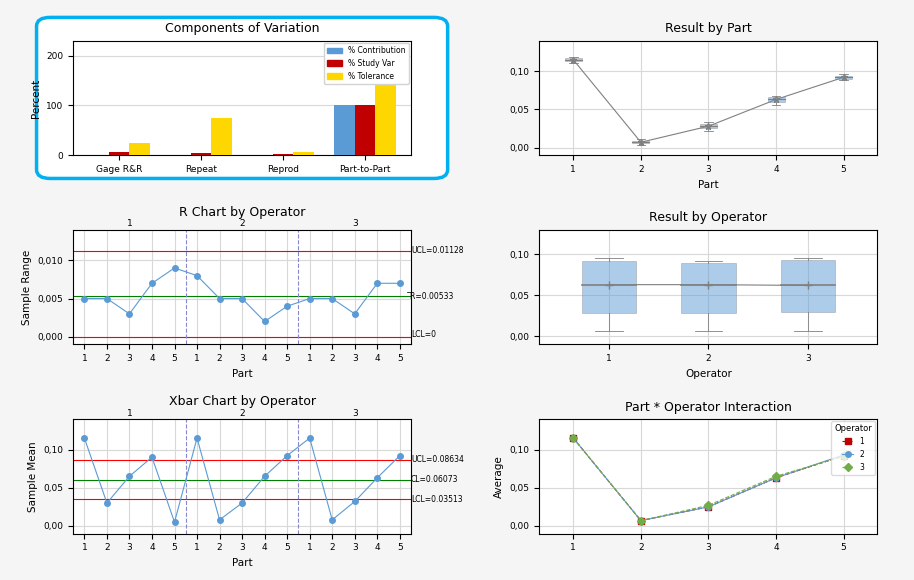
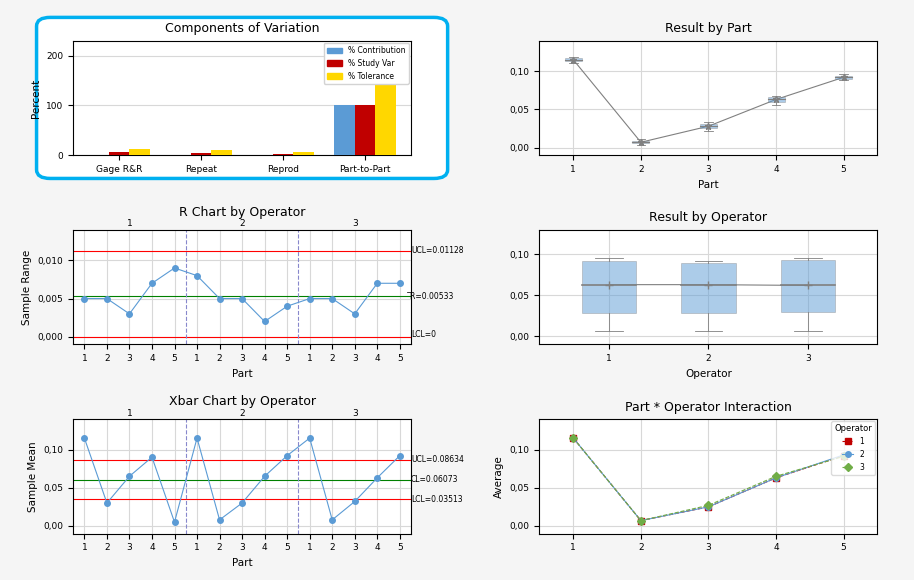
Components of Variation/% Tolerance/Gage R&R: 25 -> 12
Components of Variation/% Tolerance/Repeat: 75 -> 10
